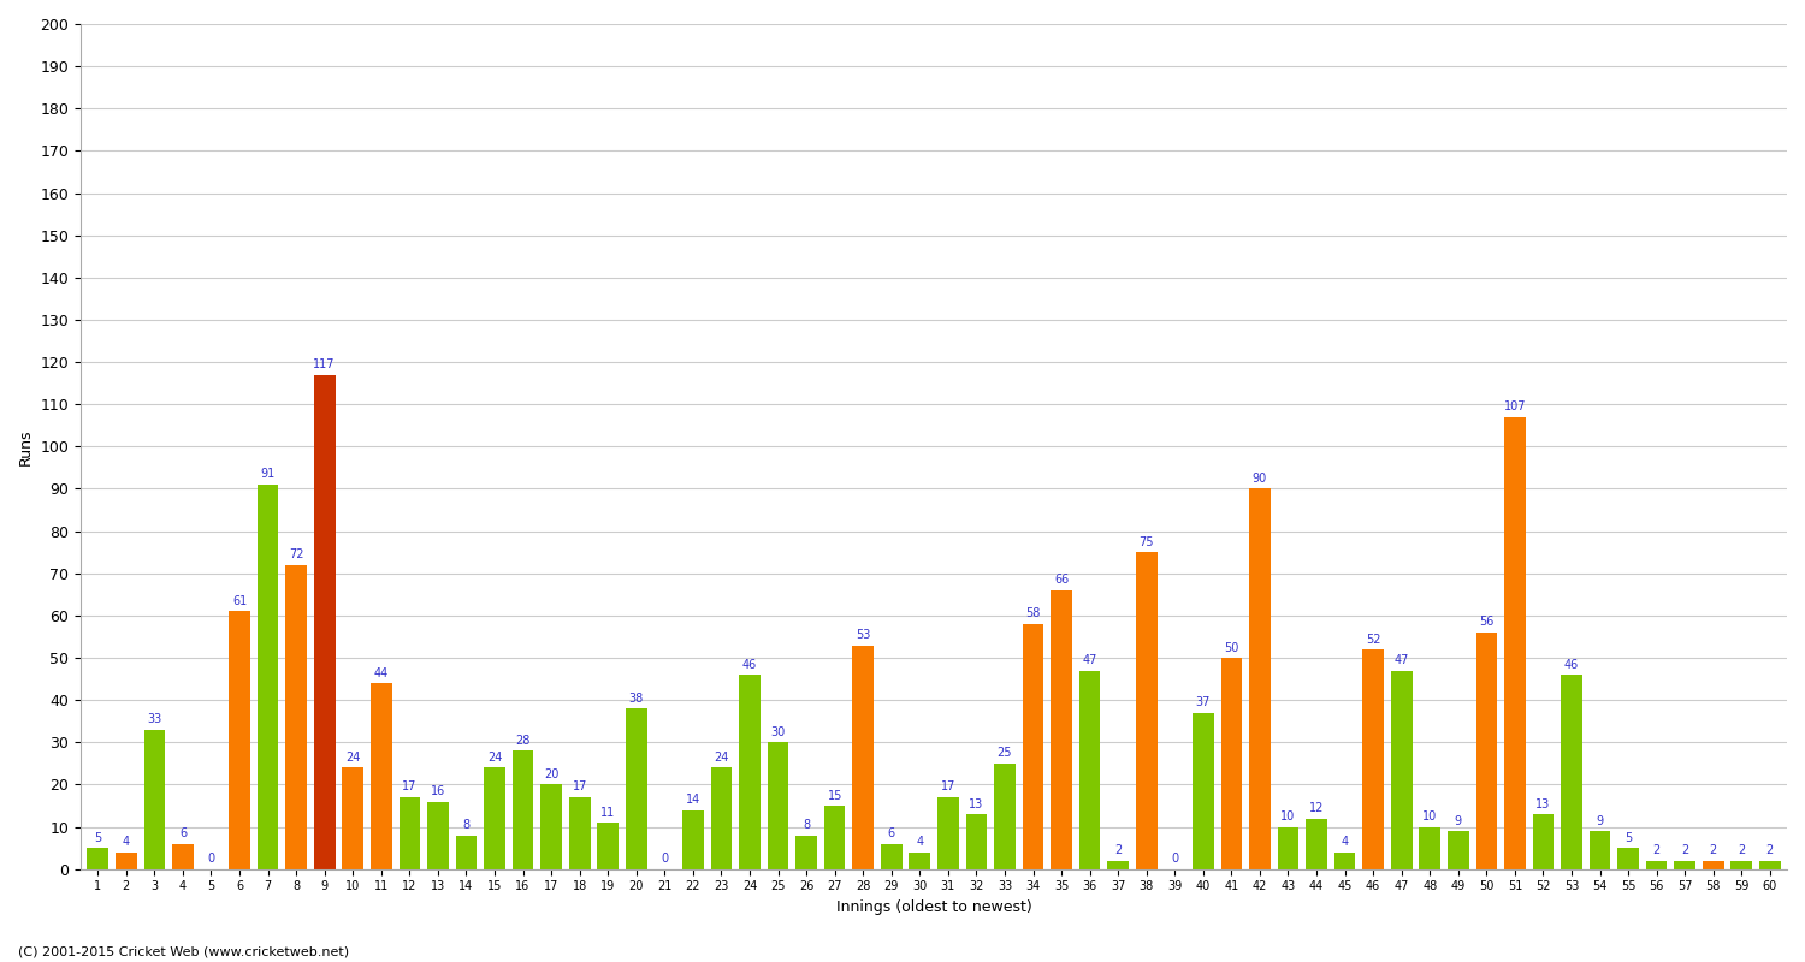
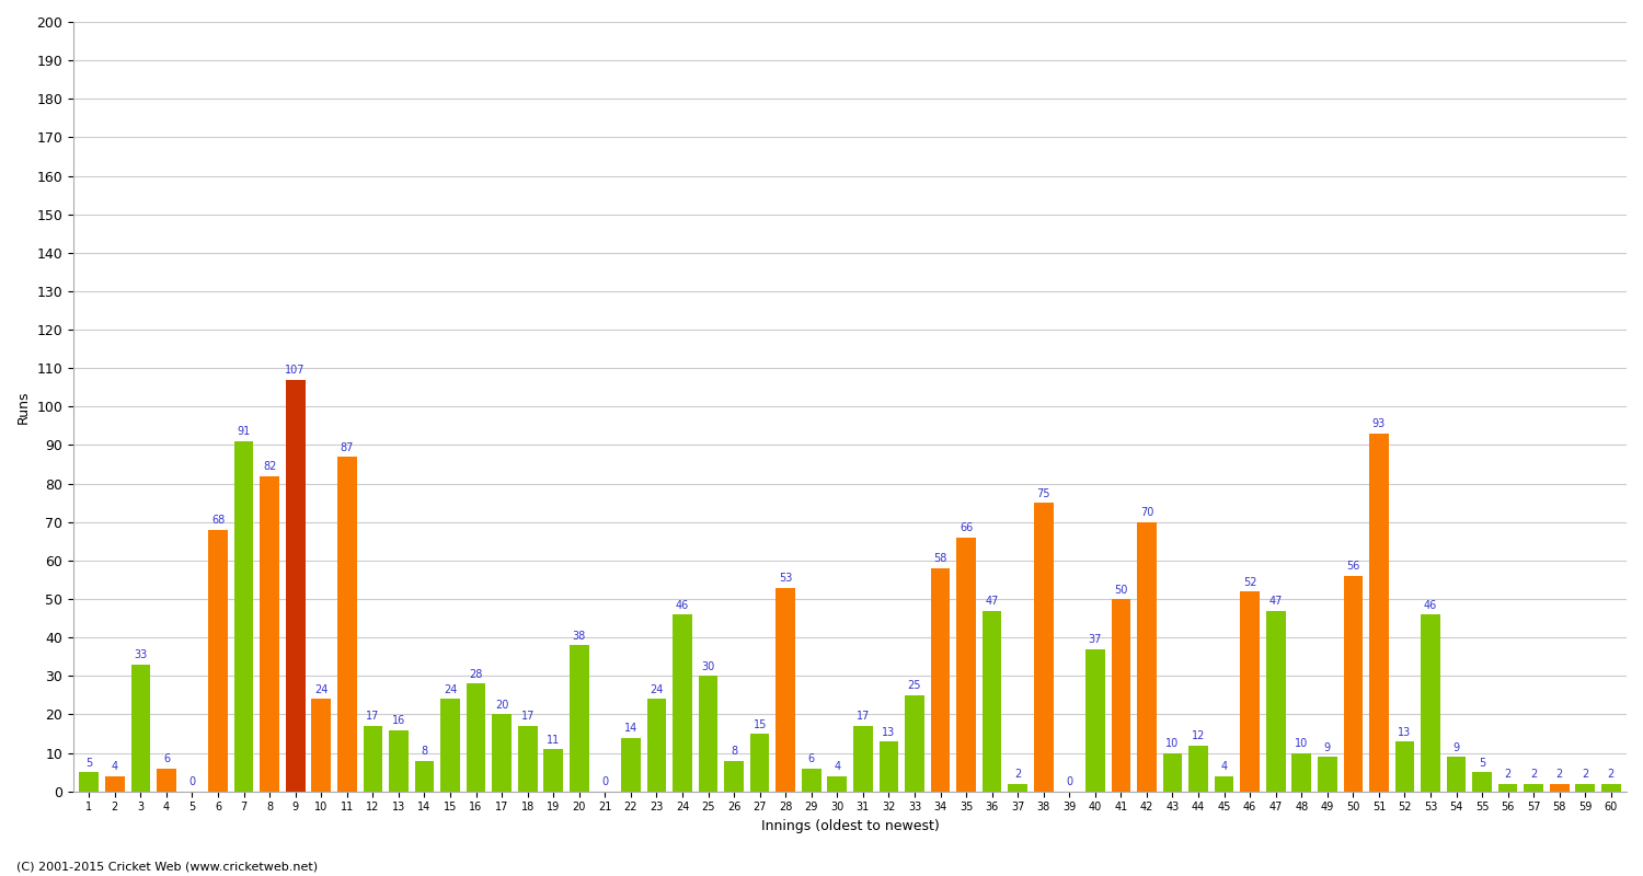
6: 61 -> 68
8: 72 -> 82
9: 117 -> 107
11: 44 -> 87
42: 90 -> 70
51: 107 -> 93
